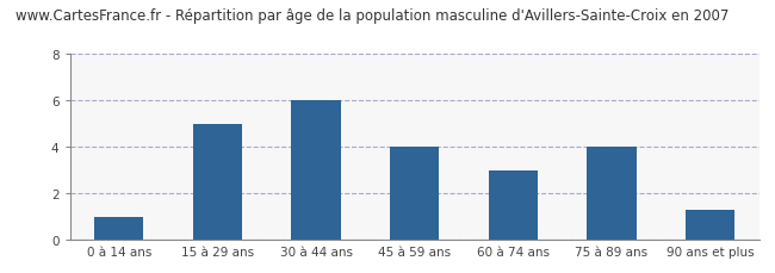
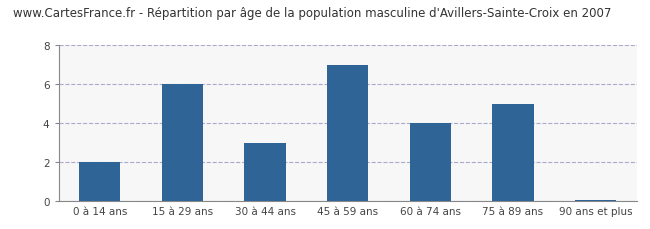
0 à 14 ans: 1.0 -> 2.0
15 à 29 ans: 5.0 -> 6.0
30 à 44 ans: 6.0 -> 3.0
45 à 59 ans: 4.0 -> 7.0
60 à 74 ans: 3.0 -> 4.0
75 à 89 ans: 4.0 -> 5.0
90 ans et plus: 1.3 -> 0.1
